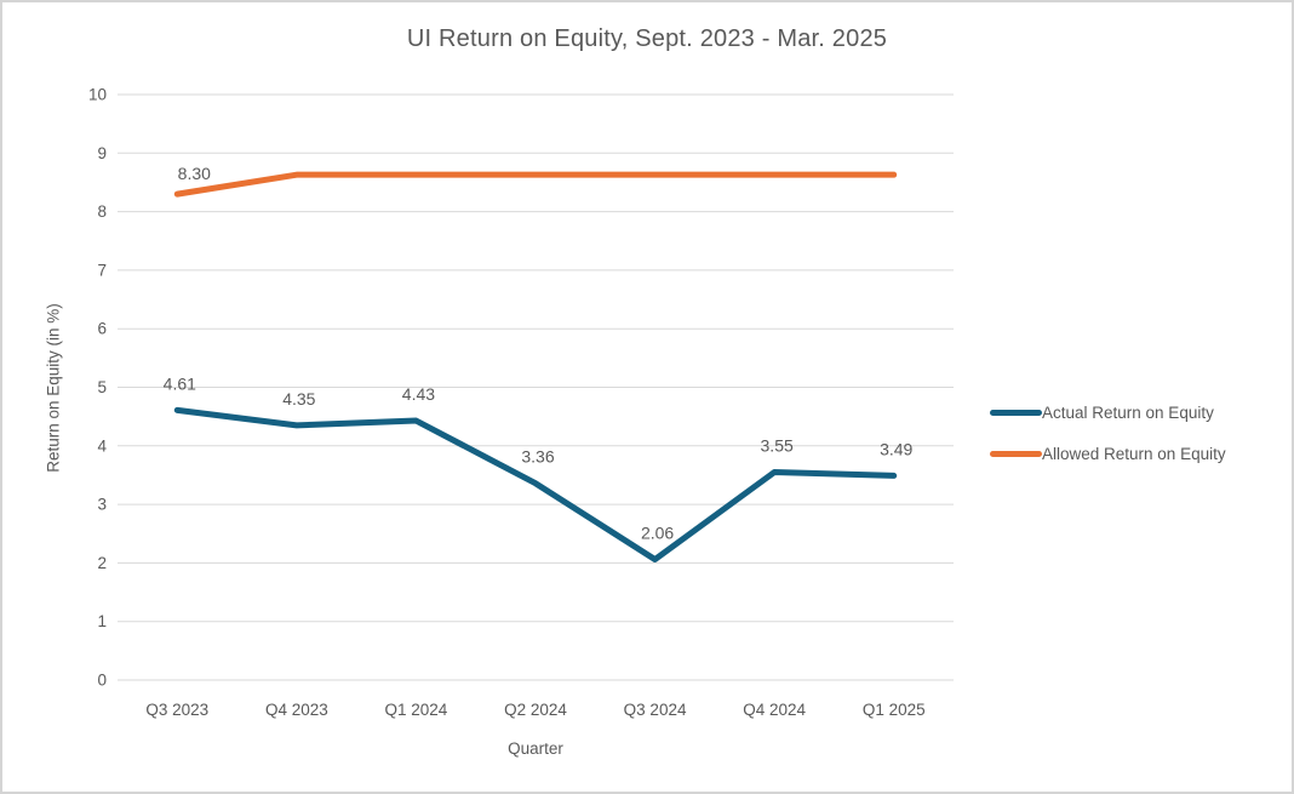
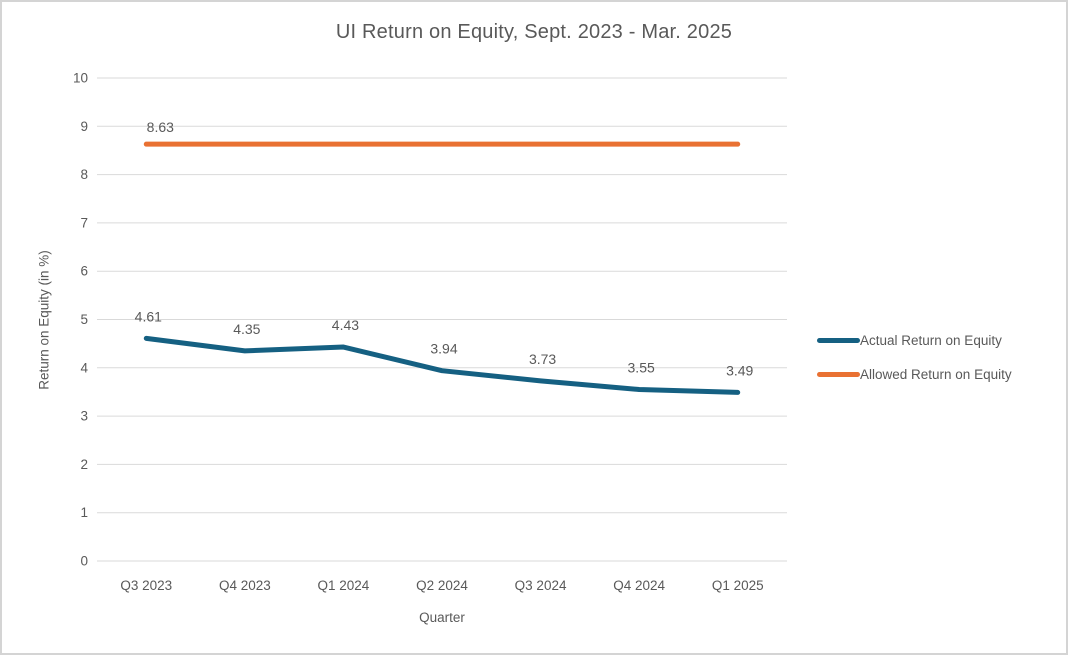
Allowed Return on Equity/Q3 2023: 8.30 -> 8.63
Actual Return on Equity/Q2 2024: 3.36 -> 3.94
Actual Return on Equity/Q3 2024: 2.06 -> 3.73
